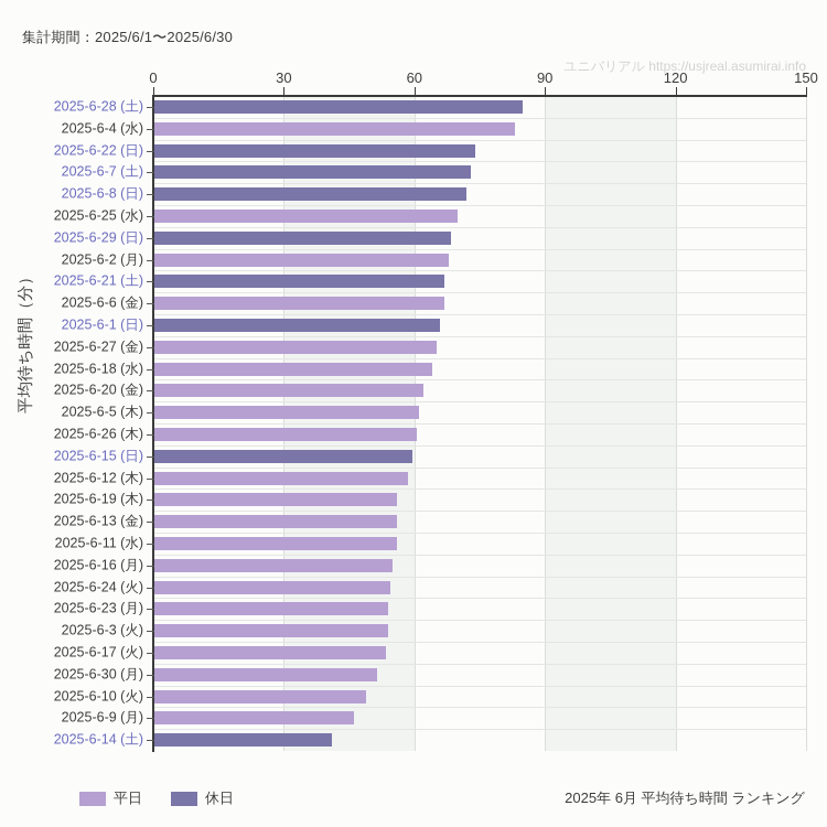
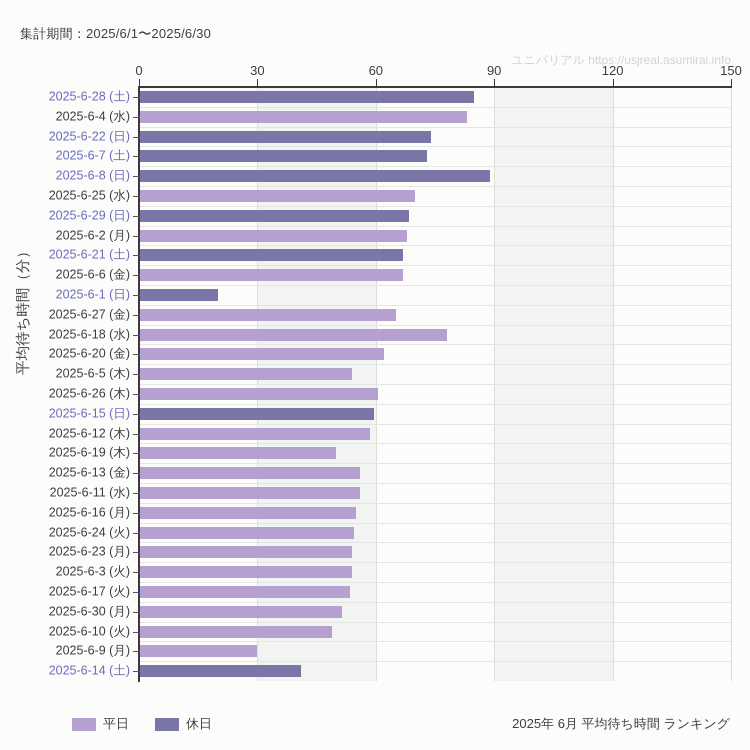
2025-6-8 (日): 72 -> 89
2025-6-1 (日): 66 -> 20
2025-6-18 (水): 64 -> 78
2025-6-5 (木): 61 -> 54
2025-6-19 (木): 56 -> 50
2025-6-9 (月): 46 -> 30
